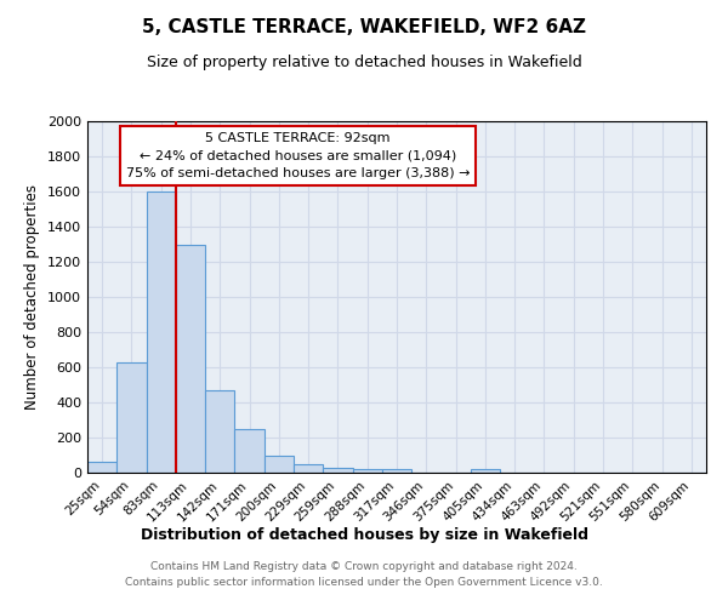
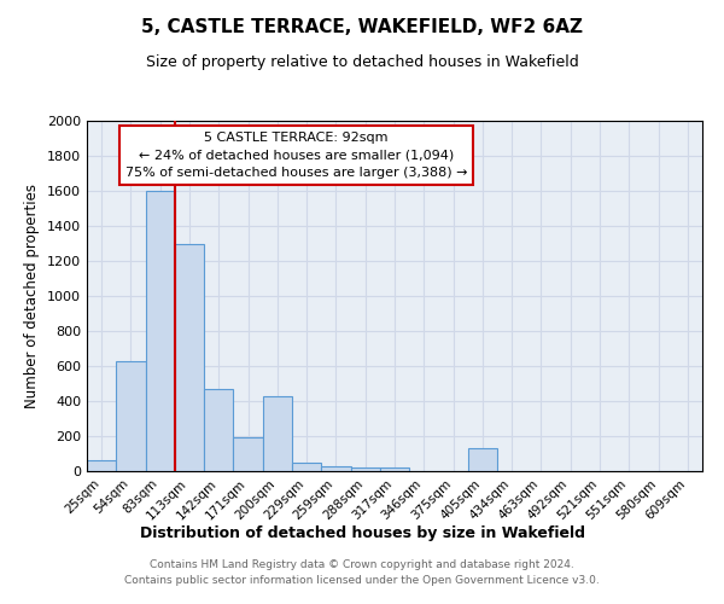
171sqm: 250 -> 190
200sqm: 100 -> 430
405sqm: 20 -> 130
